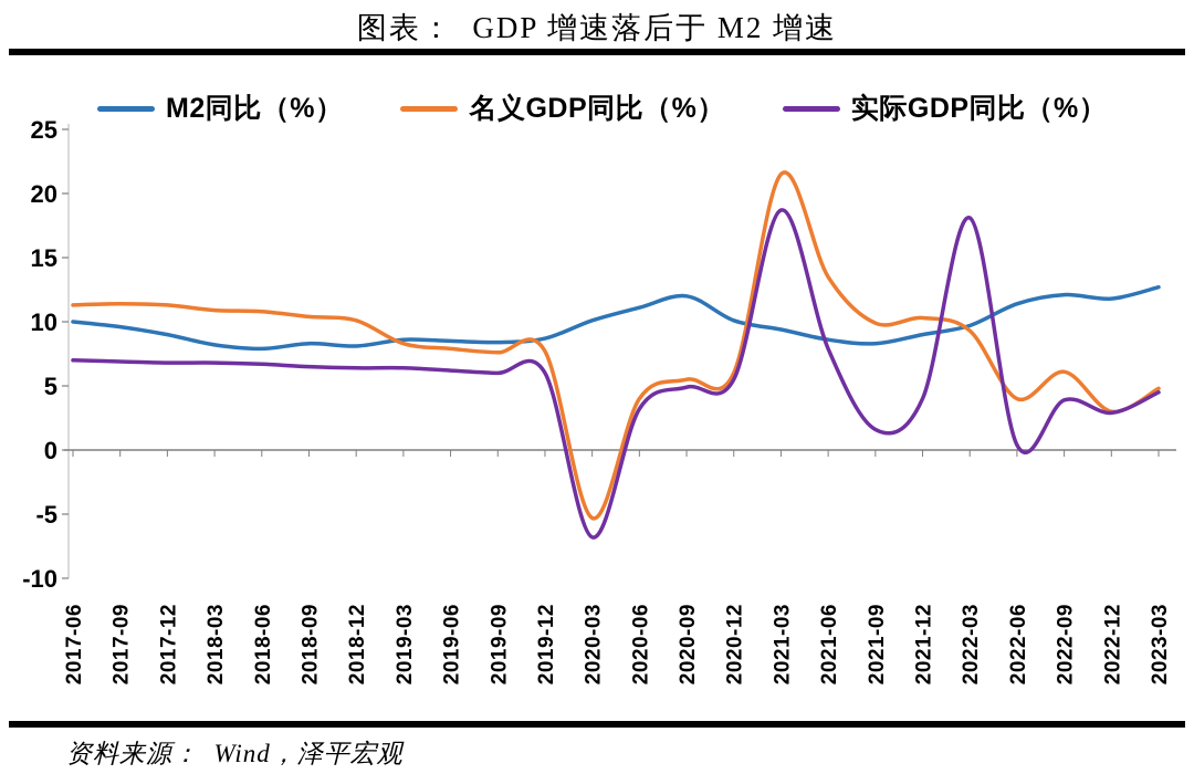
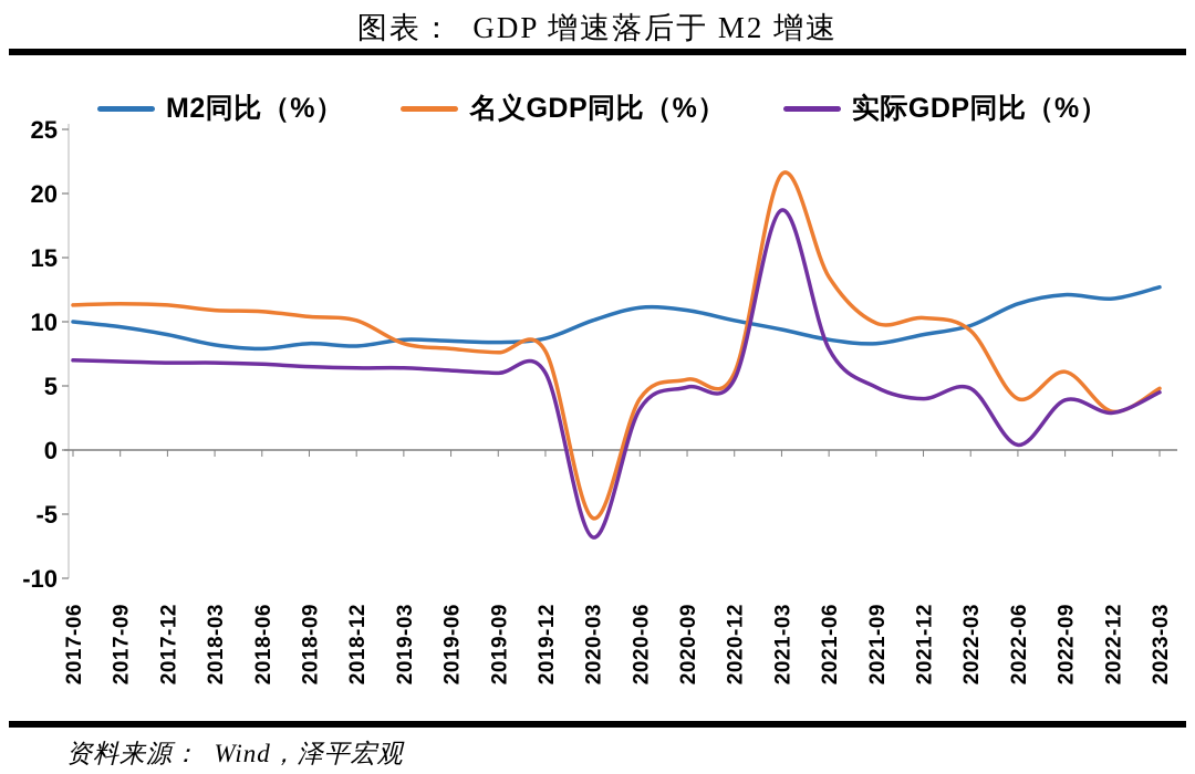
M2同比（%）/2020-09: 12.0 -> 10.9
实际GDP同比（%）/2021-09: 1.6 -> 4.9
实际GDP同比（%）/2022-03: 18.1 -> 4.8
